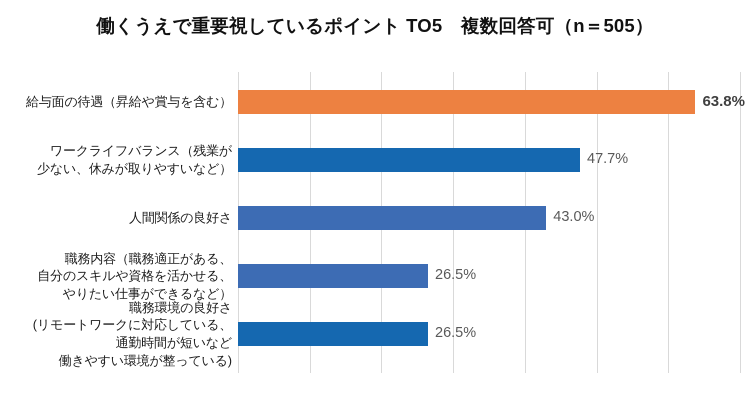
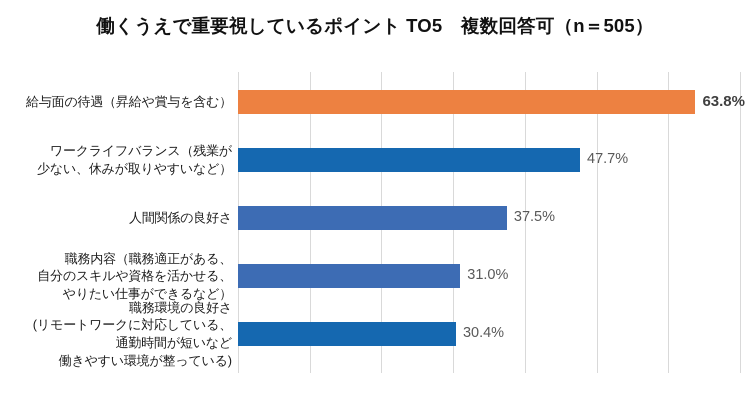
人間関係の良好さ: 43.0% -> 37.5%
職務内容（職務適正がある、 自分のスキルや資格を活かせる、 やりたい仕事ができるなど）: 26.5% -> 31.0%
職務環境の良好さ (リモートワークに対応している、 通勤時間が短いなど 働きやすい環境が整っている): 26.5% -> 30.4%
